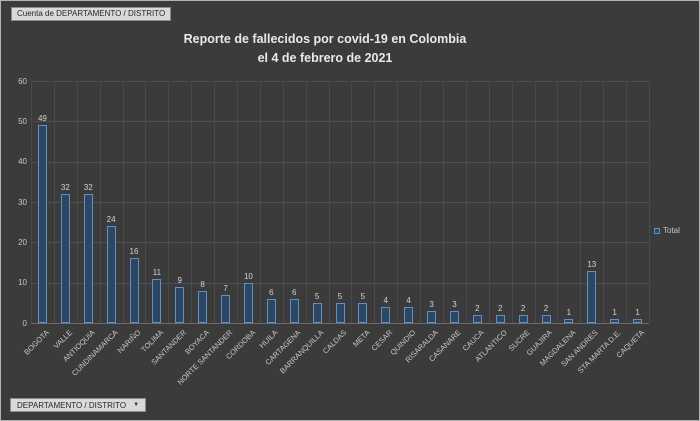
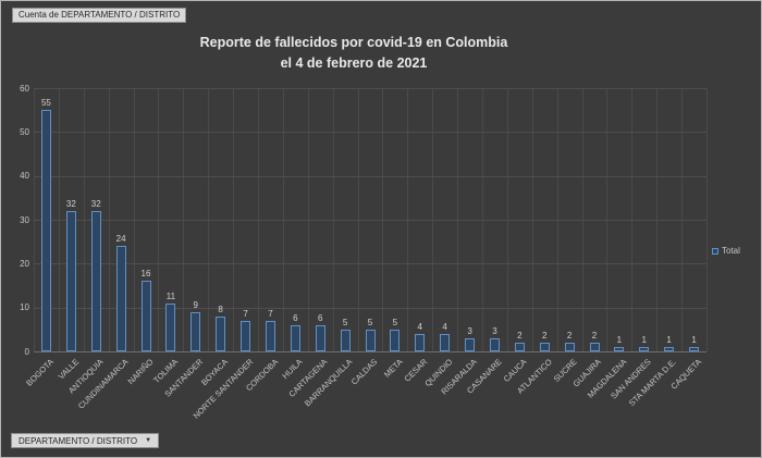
BOGOTA: 49 -> 55
CORDOBA: 10 -> 7
SAN ANDRES: 13 -> 1
